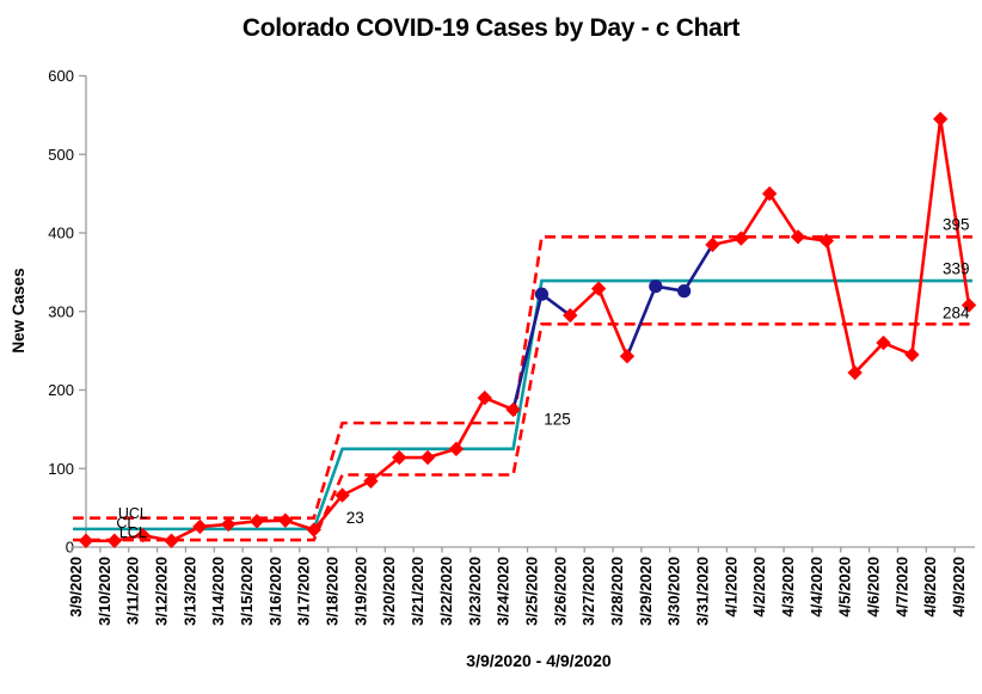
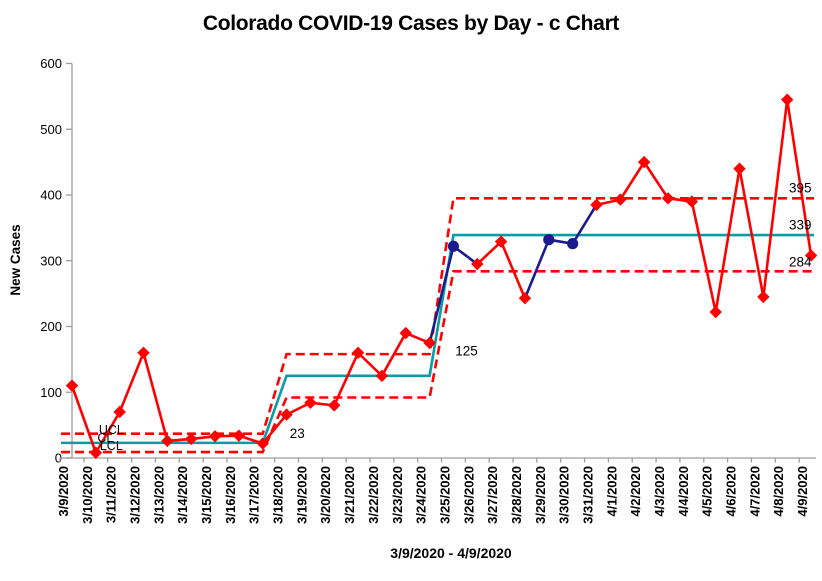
3/9/2020: 10 -> 110
3/11/2020: 20 -> 70
3/12/2020: 10 -> 160
3/20/2020: 110 -> 80
3/21/2020: 110 -> 160
4/6/2020: 260 -> 440
